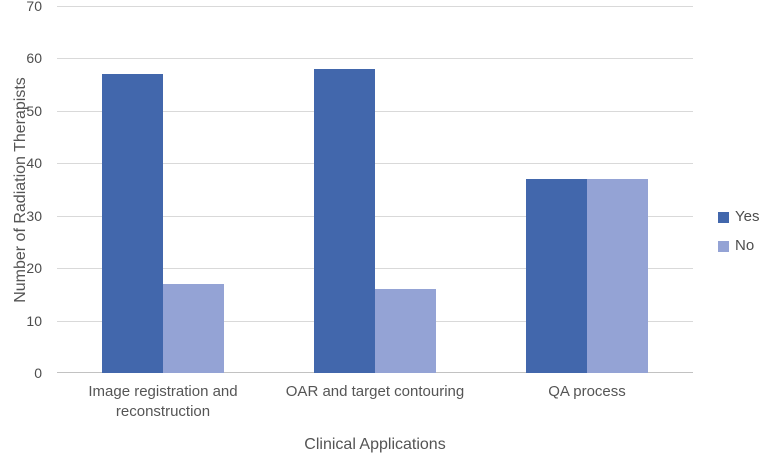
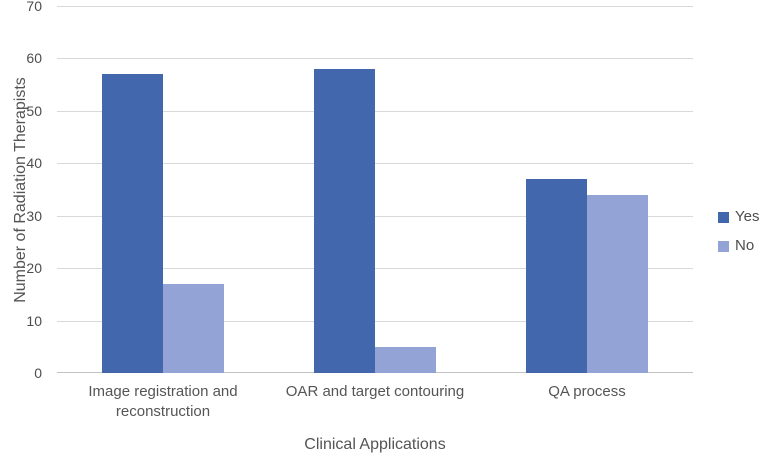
No/OAR and target contouring: 16 -> 5
No/QA process: 37 -> 34
